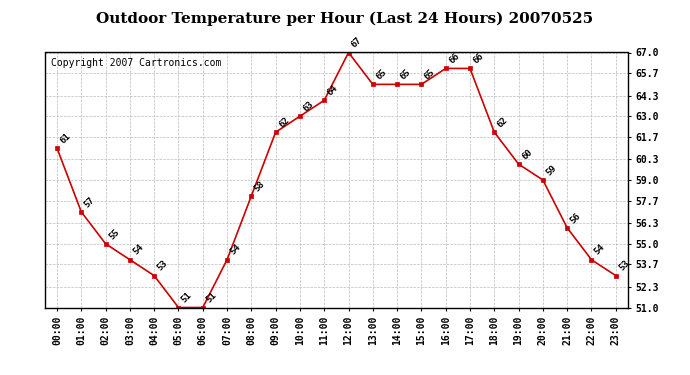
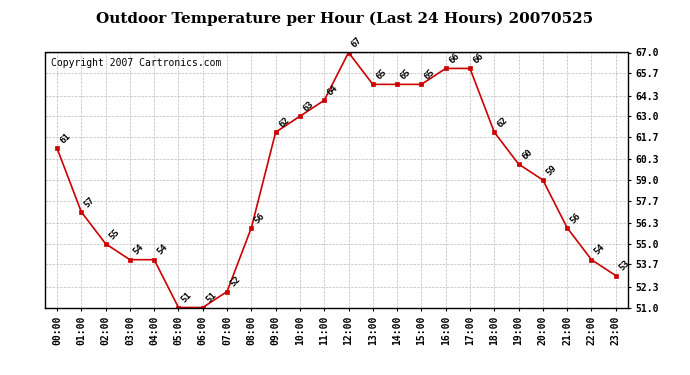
04:00: 53 -> 54
07:00: 54 -> 52
08:00: 58 -> 56
